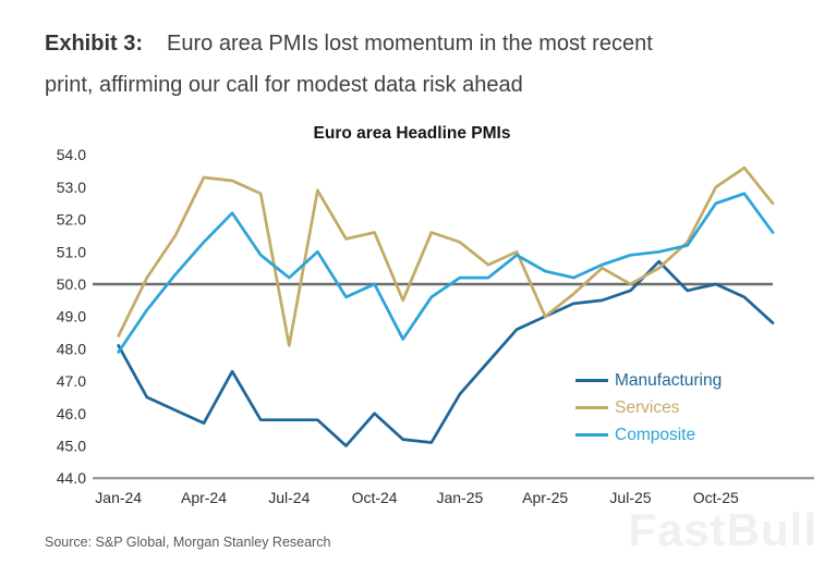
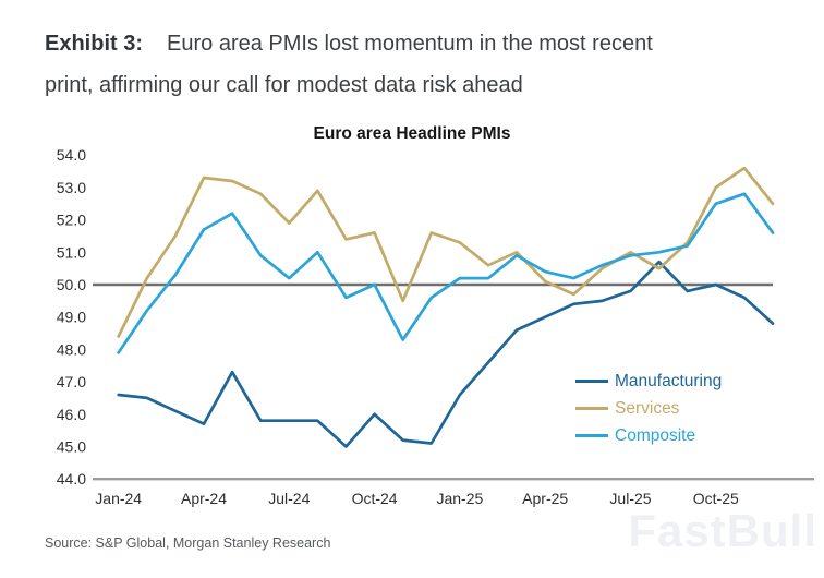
Manufacturing/Jan-24: 48.1 -> 46.6
Composite/Apr-24: 51.3 -> 51.7
Services/Jul-24: 48.1 -> 51.9
Services/Apr-25: 49.0 -> 50.1
Services/Jul-25: 50.0 -> 51.0
